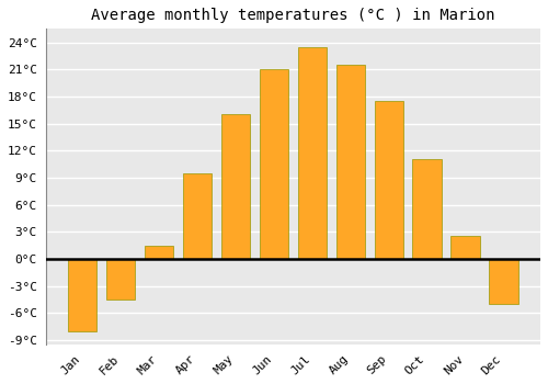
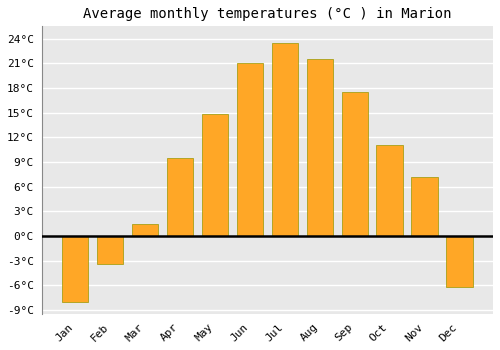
Feb: -4.5°C -> -3.4°C
May: 16.0°C -> 14.8°C
Nov: 2.5°C -> 7.2°C
Dec: -5.0°C -> -6.2°C
